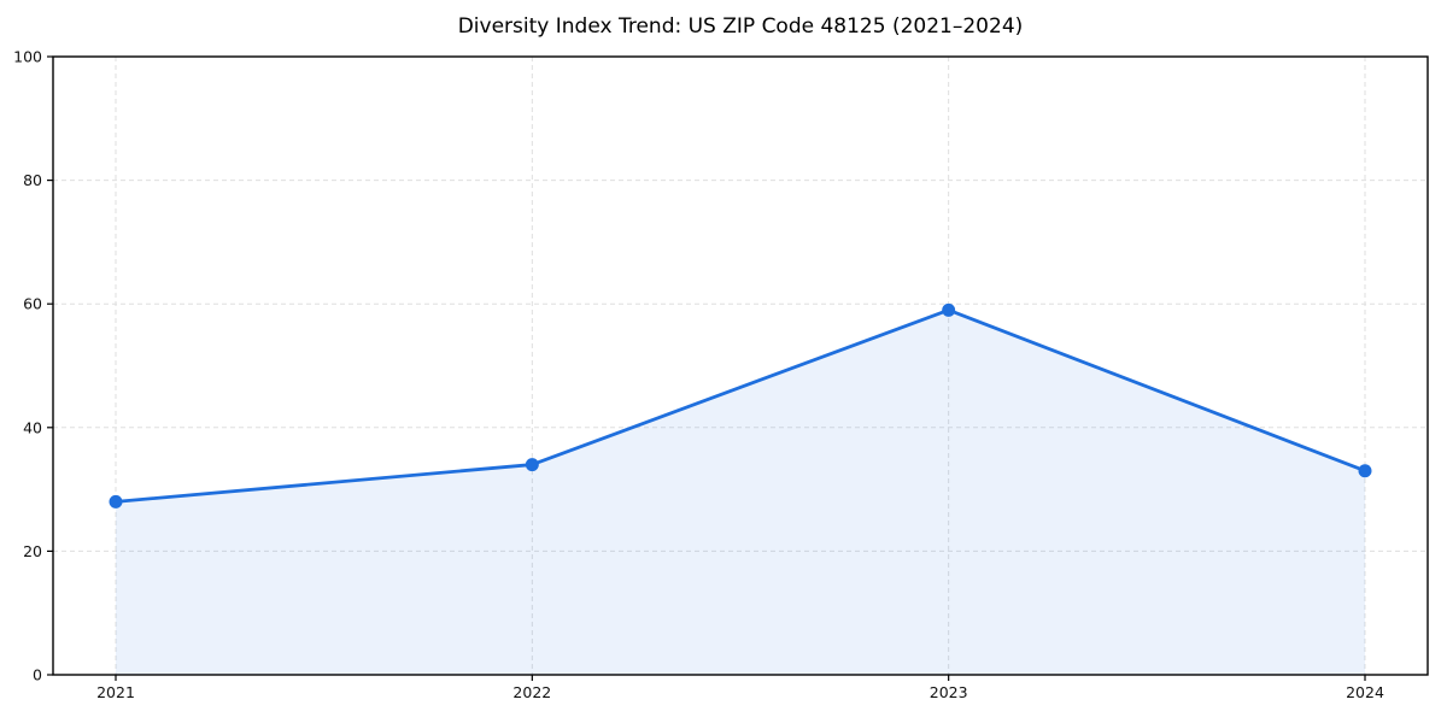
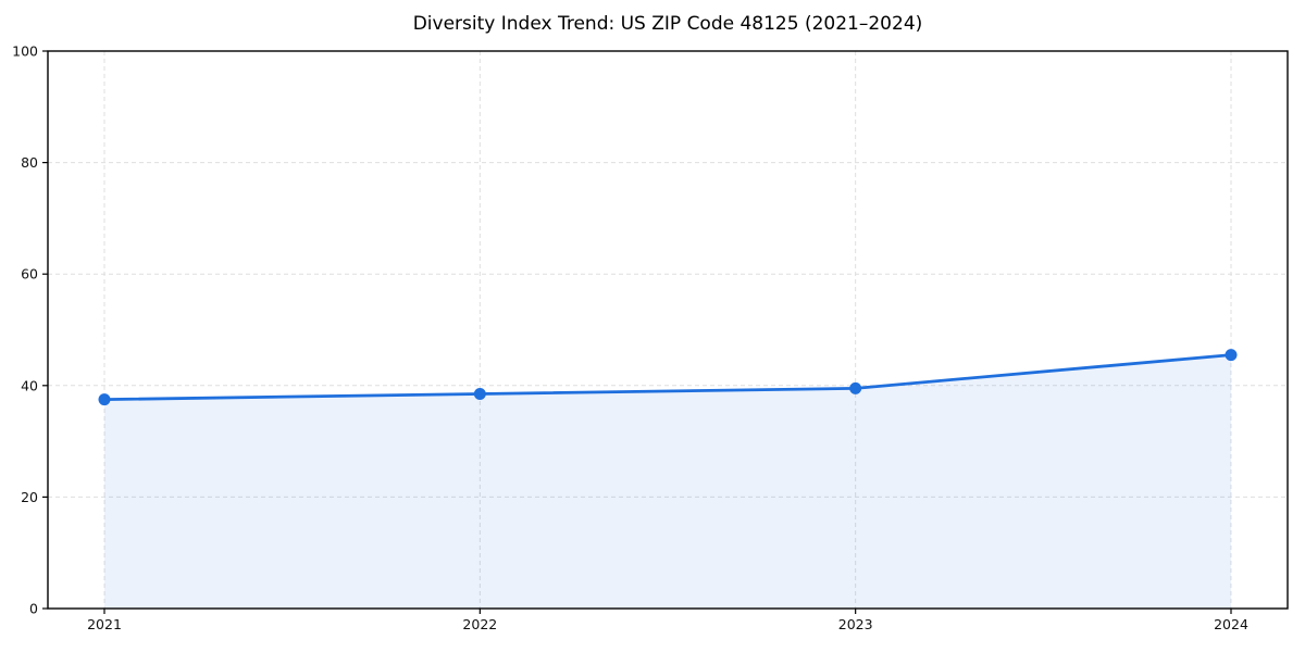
2021: 28 -> 38
2022: 34 -> 38
2023: 59 -> 40
2024: 33 -> 46
